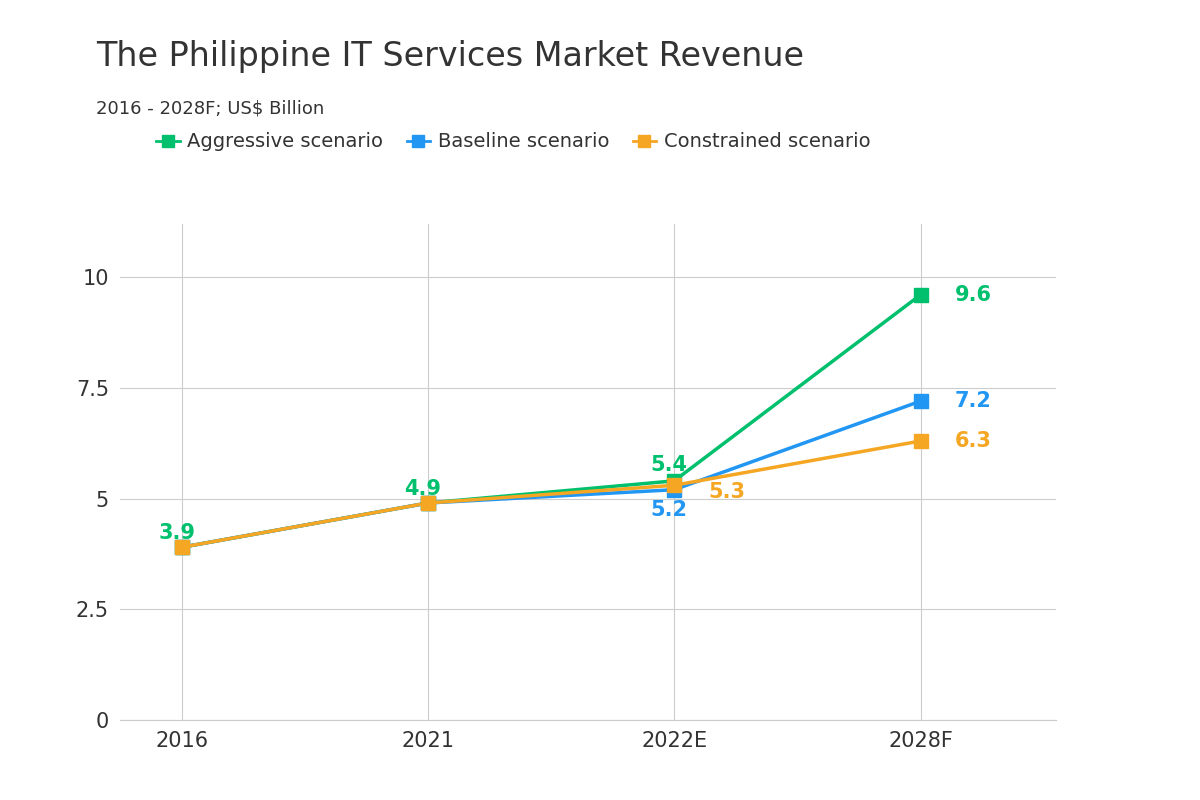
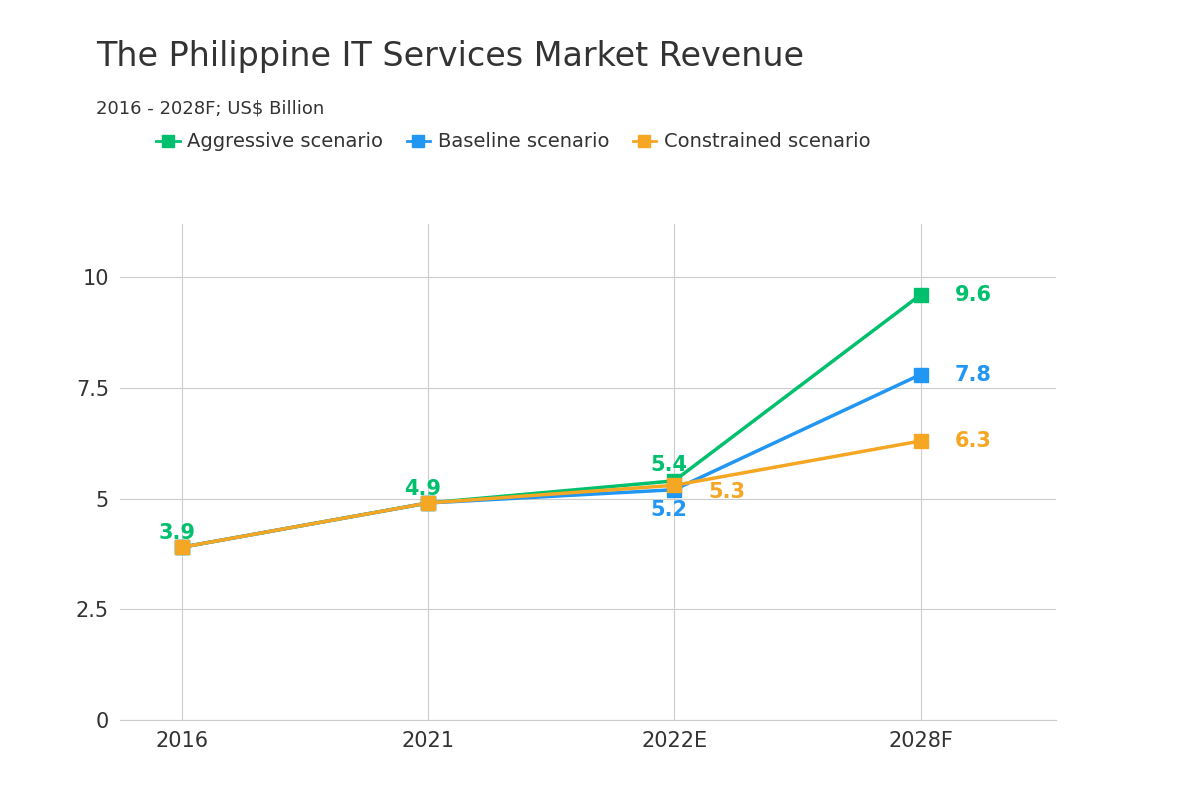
Baseline scenario/2028F: 7.2 -> 7.8
